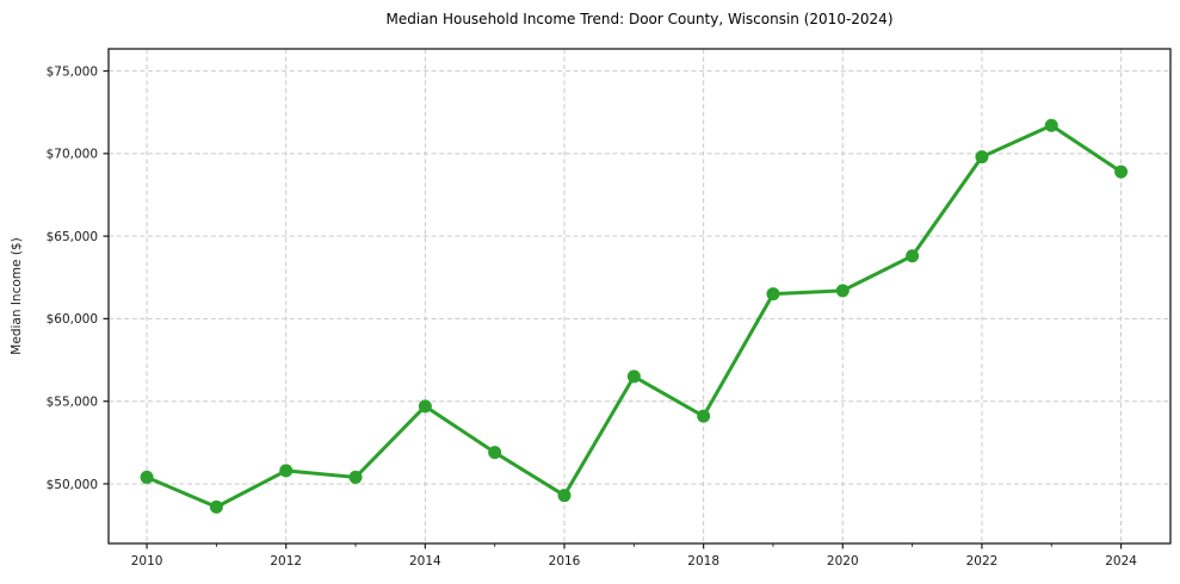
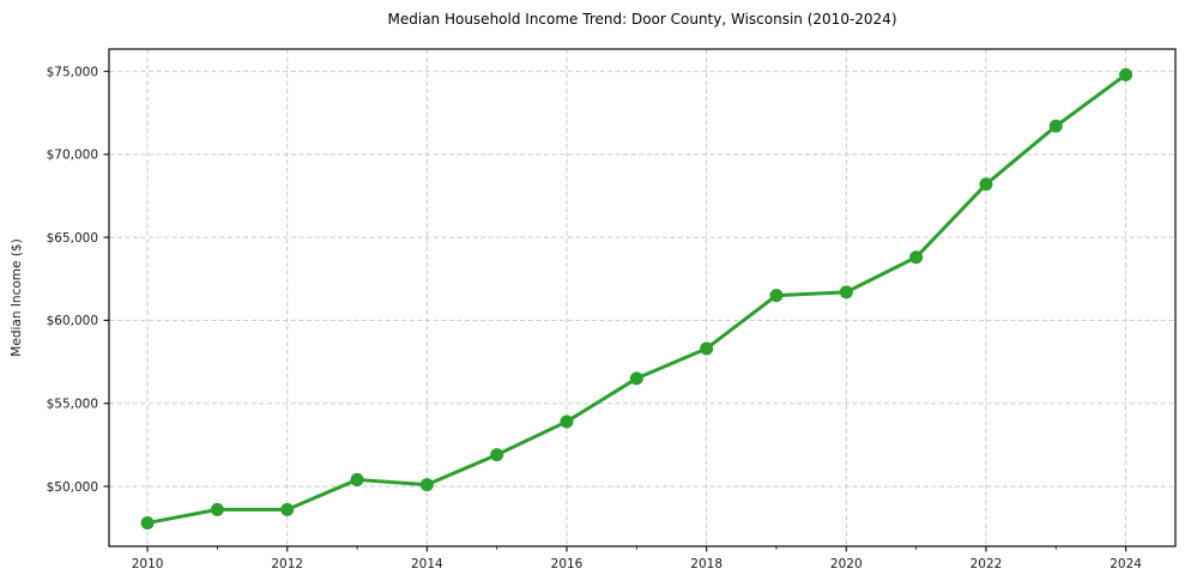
2010: $50400 -> $47800
2012: $50800 -> $48600
2014: $54700 -> $50100
2016: $49300 -> $53900
2018: $54100 -> $58300
2022: $69800 -> $68200
2024: $68900 -> $74800
